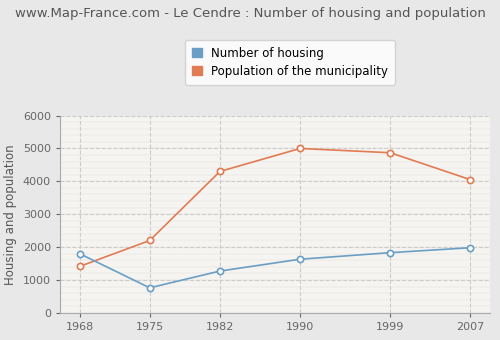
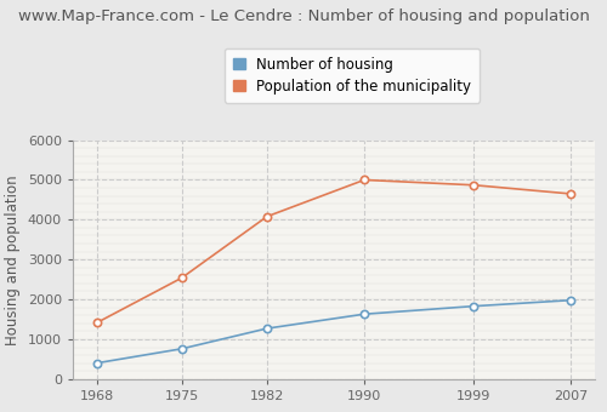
Number of housing/1968: 1800 -> 400
Population of the municipality/1975: 2200 -> 2540
Population of the municipality/1982: 4300 -> 4080
Population of the municipality/2007: 4050 -> 4650
